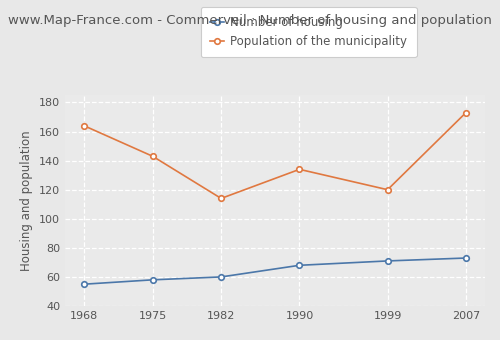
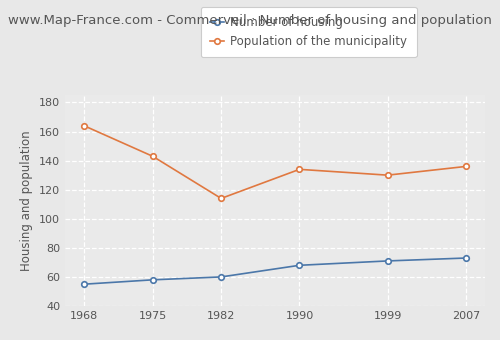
Population of the municipality/1999: 120 -> 130
Population of the municipality/2007: 173 -> 136
